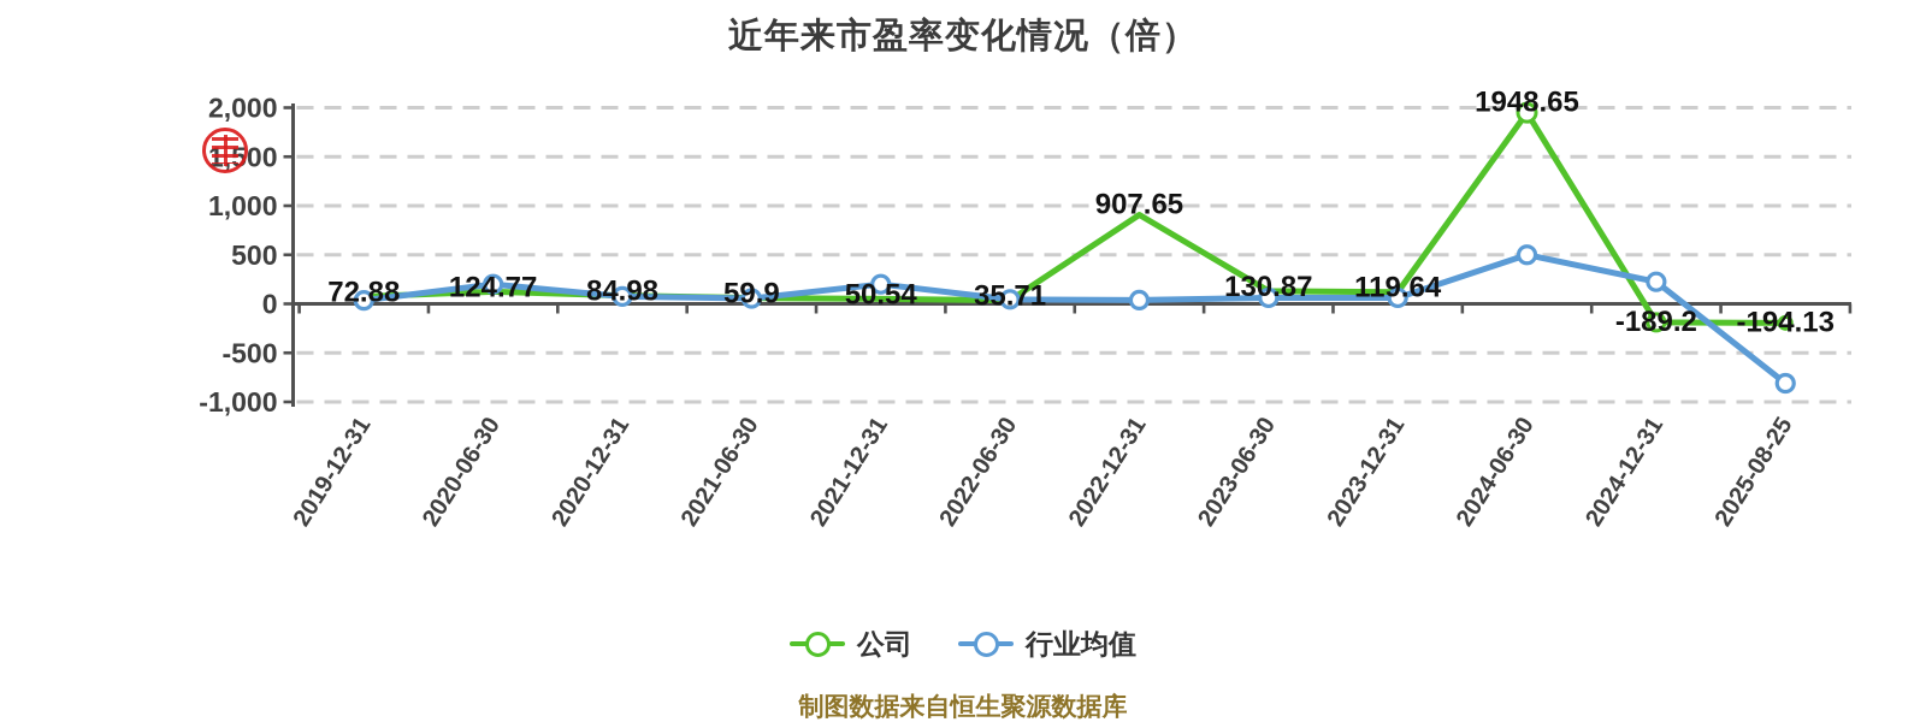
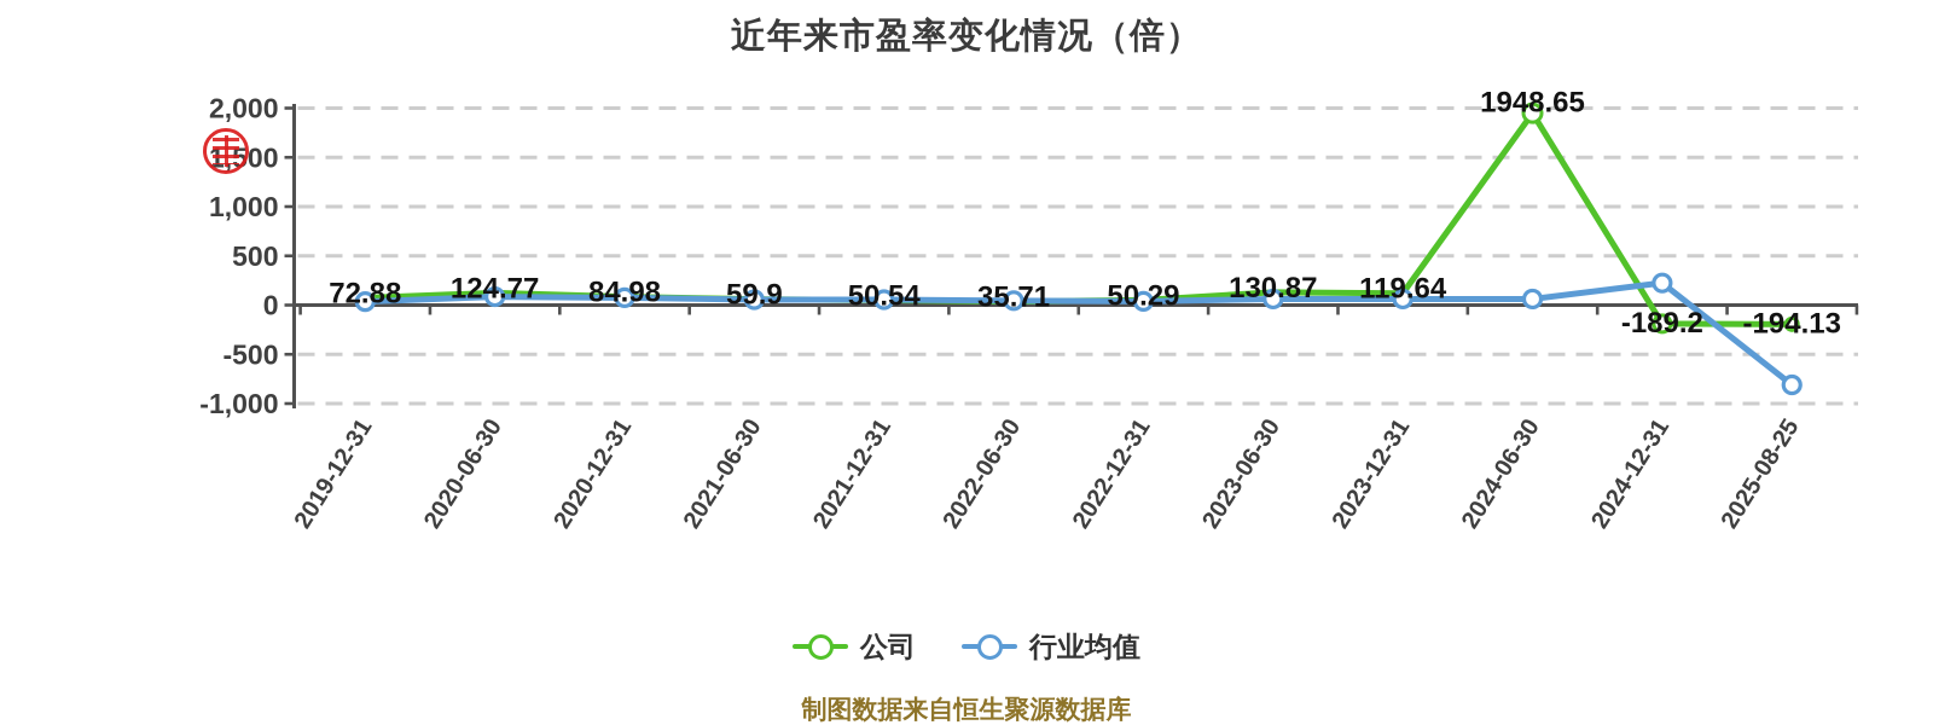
行业均值/2020-06-30: 200 -> 100
行业均值/2021-12-31: 200 -> 100
公司/2022-12-31: 907.65 -> 50.29
行业均值/2024-06-30: 500 -> 100
